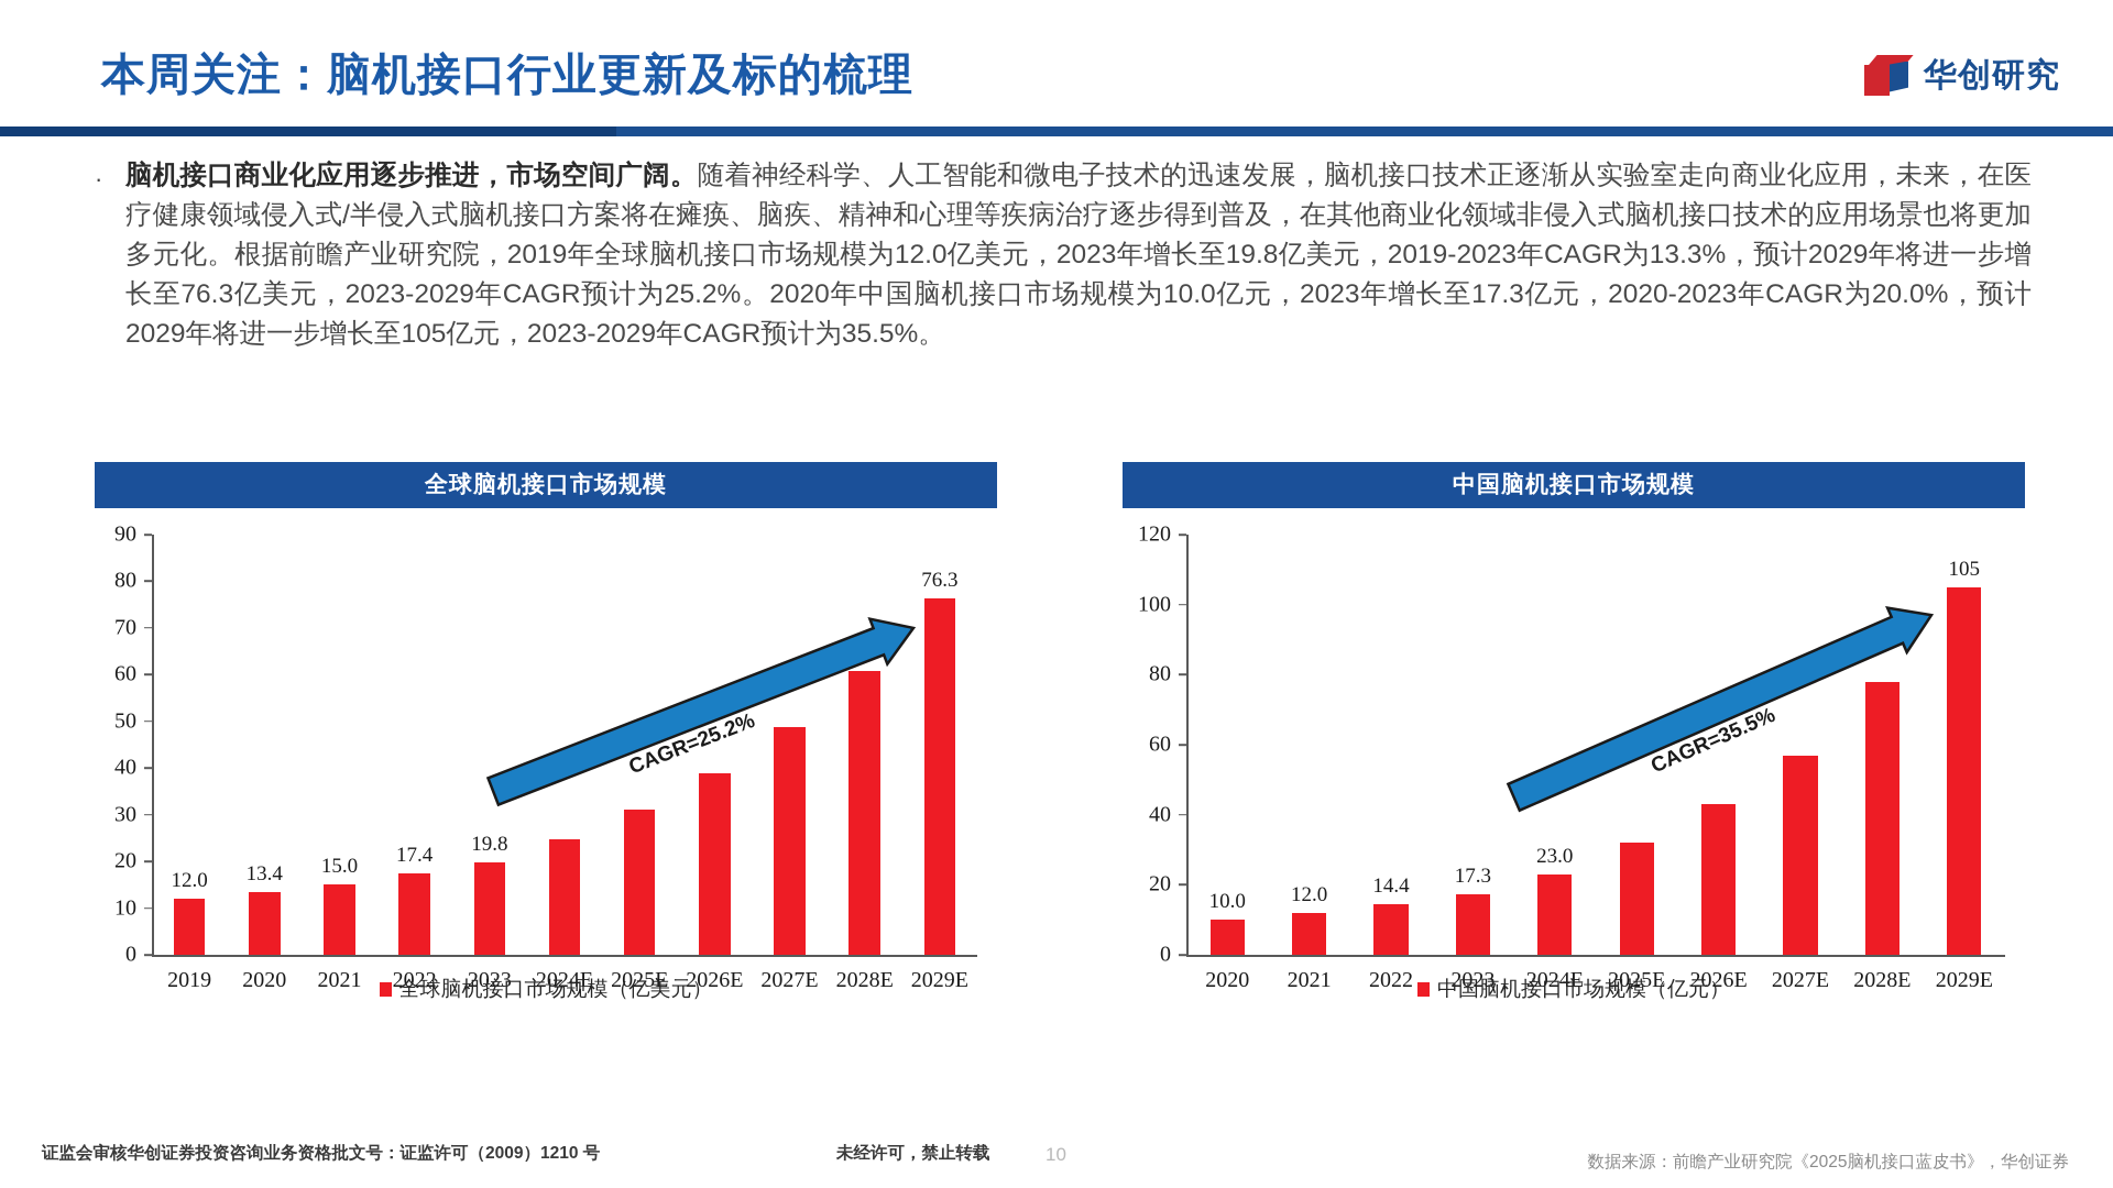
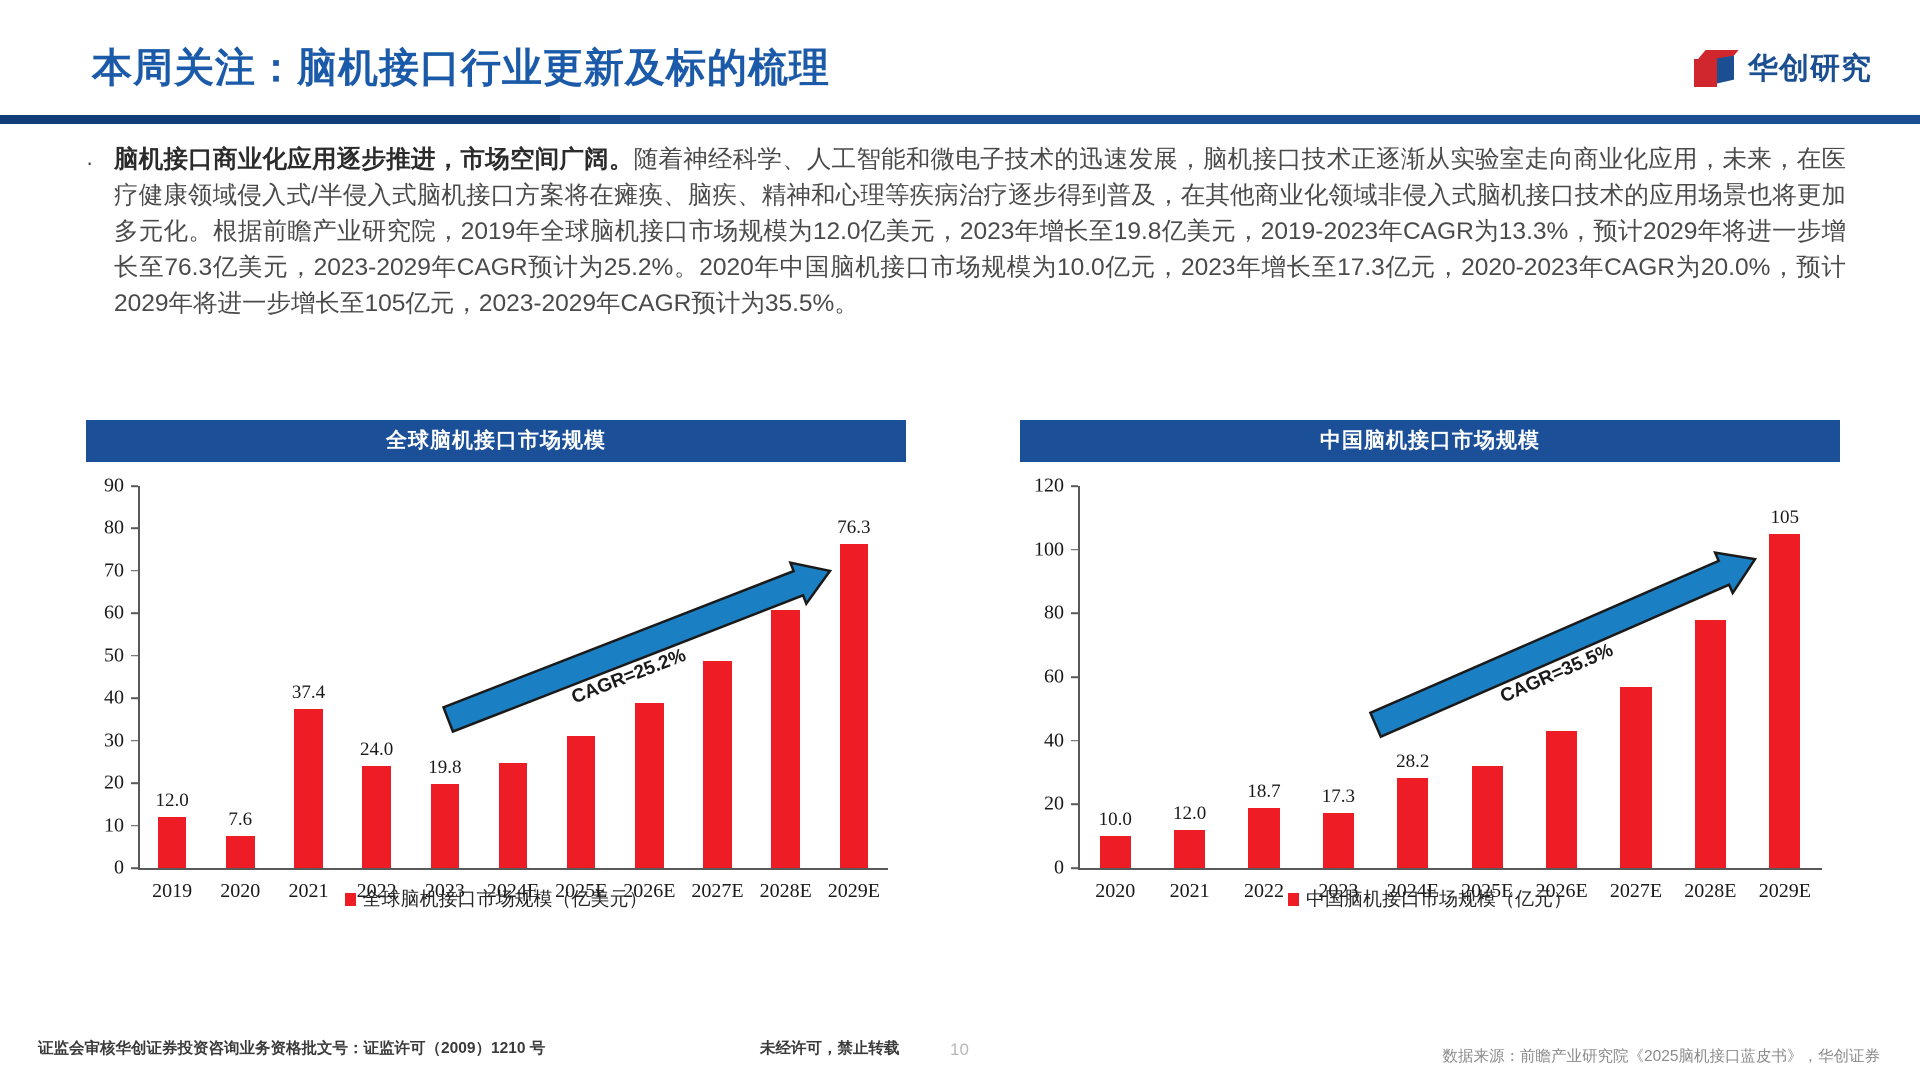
全球脑机接口市场规模/2020: 13.4 -> 7.6
全球脑机接口市场规模/2021: 15.0 -> 37.4
全球脑机接口市场规模/2022: 17.4 -> 24.0
中国脑机接口市场规模/2022: 14.4 -> 18.7
中国脑机接口市场规模/2024E: 23.0 -> 28.2
